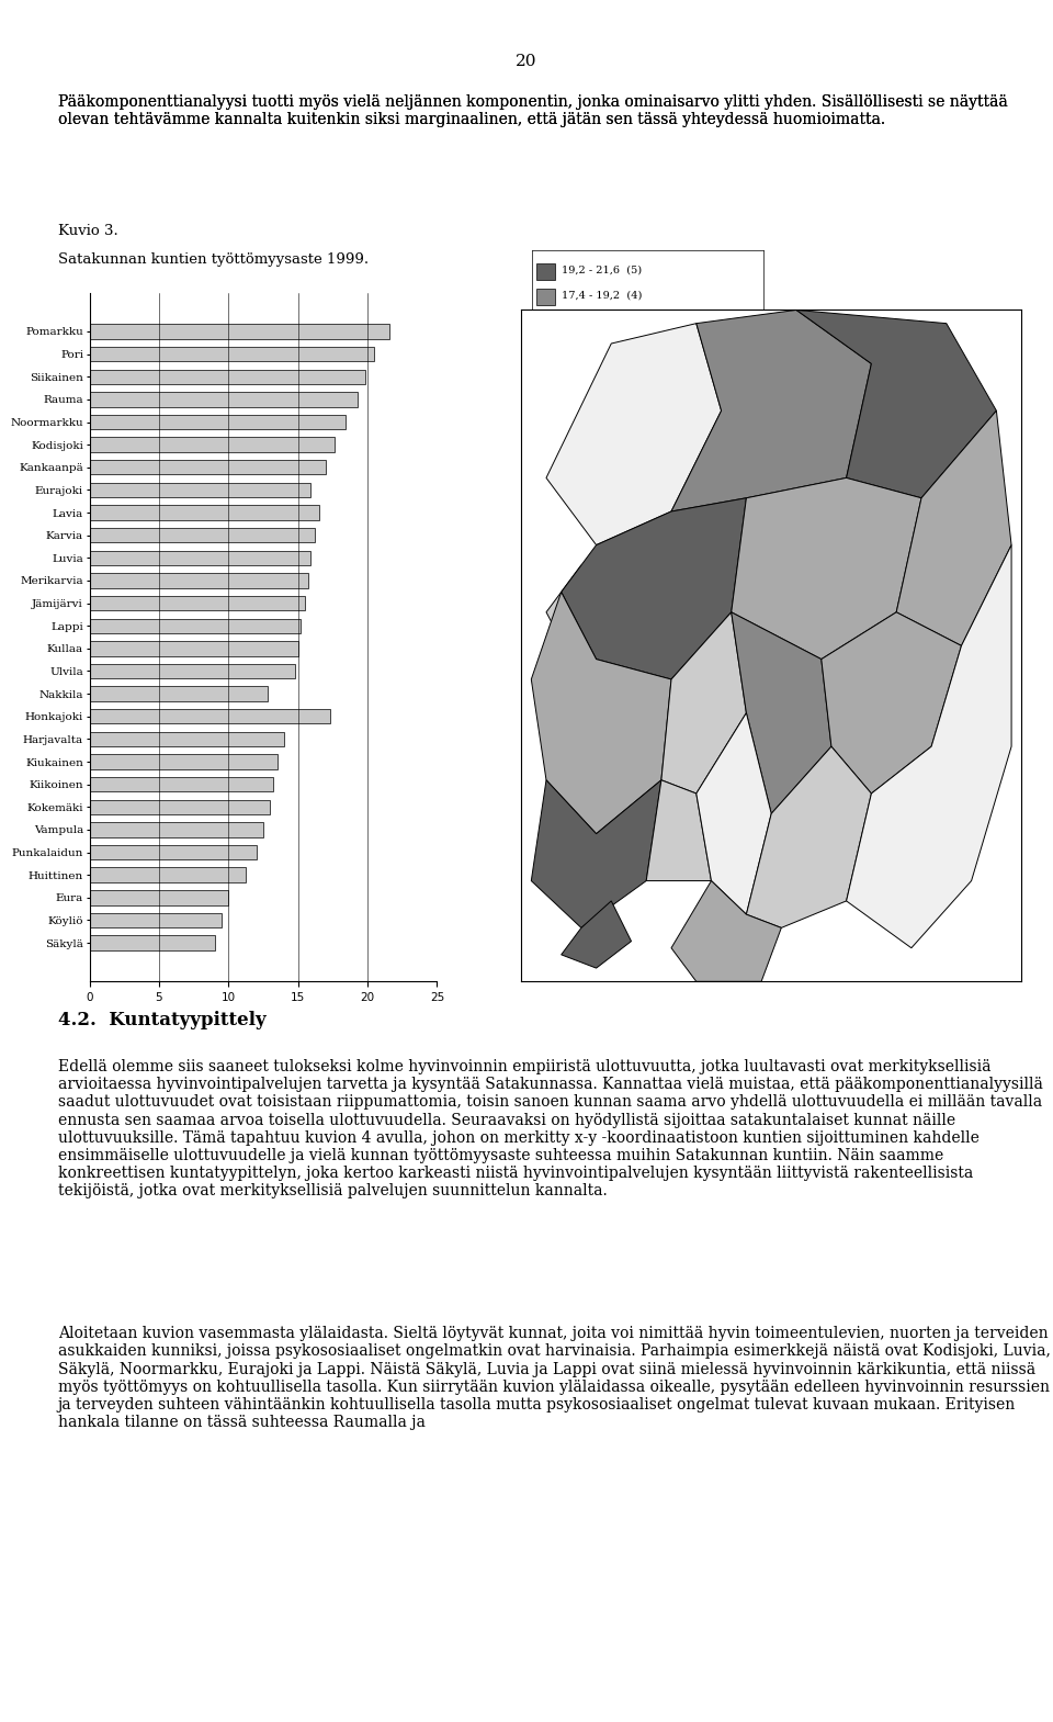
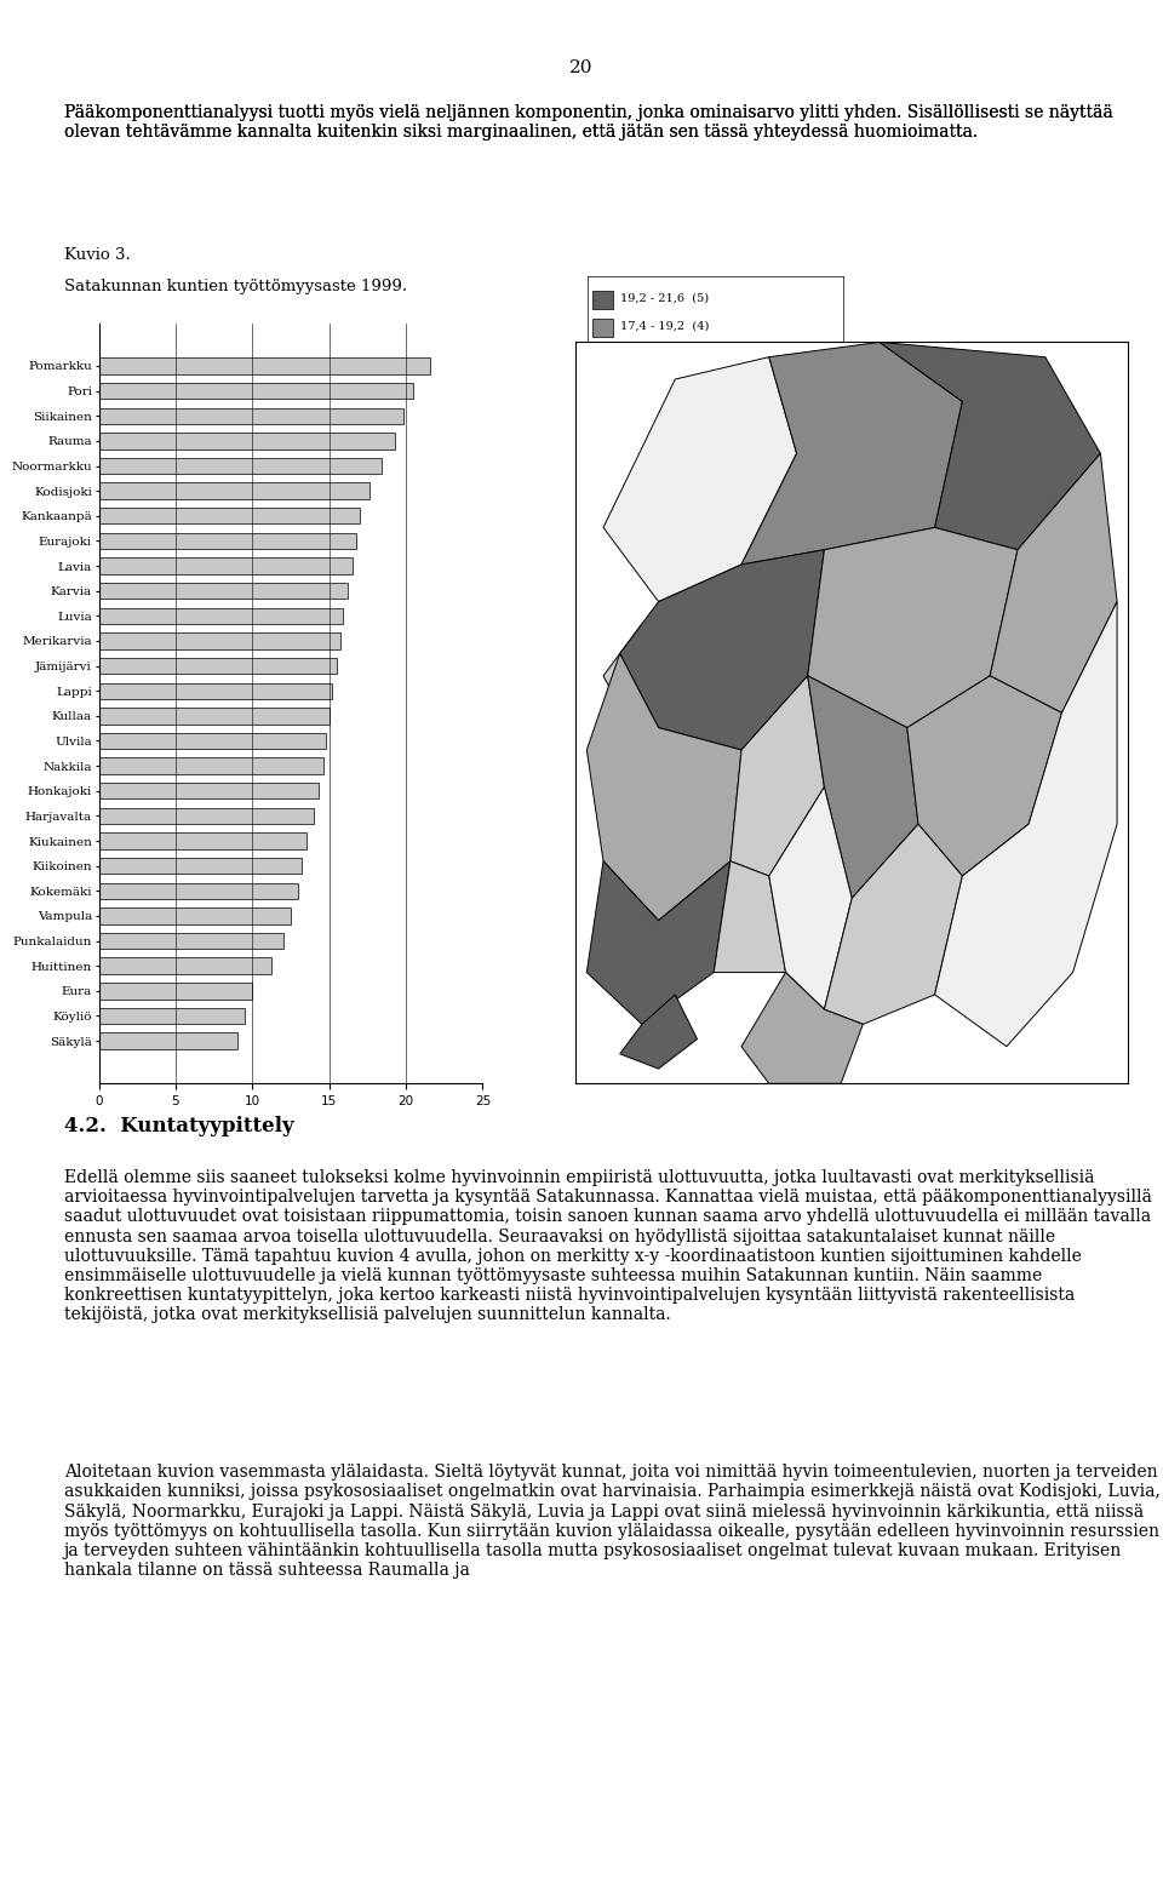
Eurajoki: 15.9 -> 16.8
Nakkila: 12.8 -> 14.6
Honkajoki: 17.3 -> 14.3
